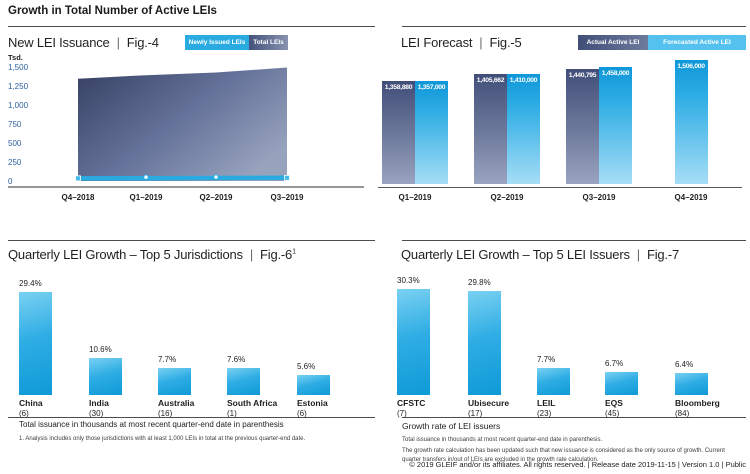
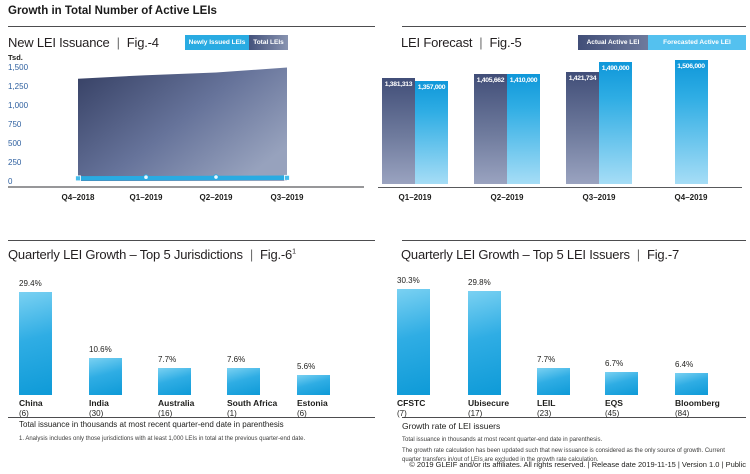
LEI Forecast/Actual Active LEI/Q1–2019: 1,358,880 -> 1,381,313
LEI Forecast/Actual Active LEI/Q3–2019: 1,440,795 -> 1,421,734
LEI Forecast/Forecasted Active LEI/Q3–2019: 1,458,000 -> 1,490,000
